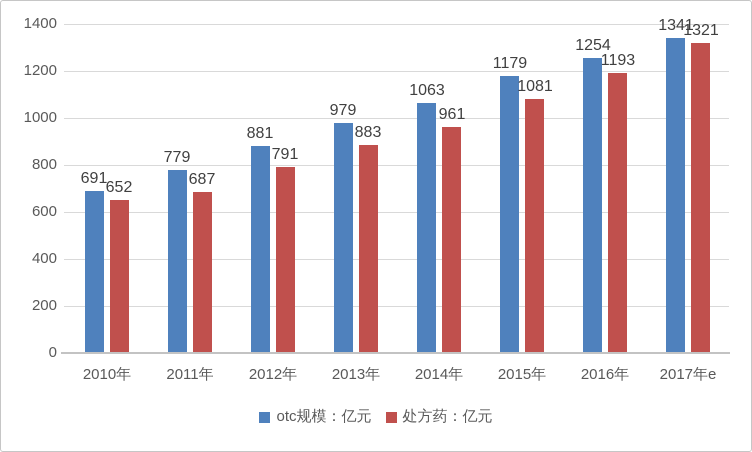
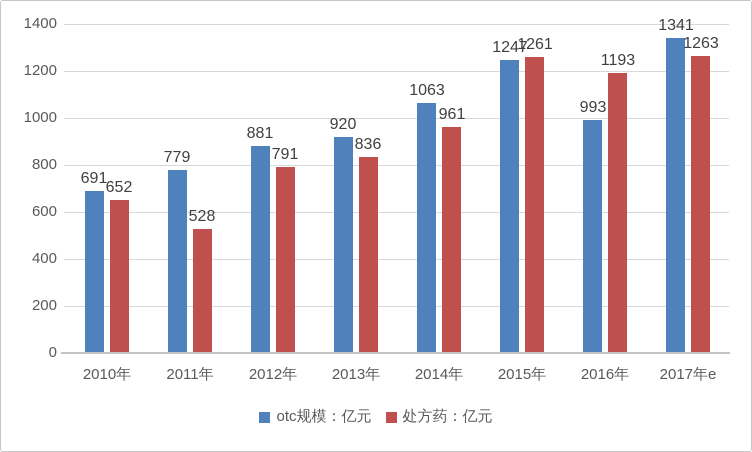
处方药：亿元/2011年: 687 -> 528
otc规模：亿元/2013年: 979 -> 920
处方药：亿元/2013年: 883 -> 836
otc规模：亿元/2015年: 1179 -> 1247
处方药：亿元/2015年: 1081 -> 1261
otc规模：亿元/2016年: 1254 -> 993
处方药：亿元/2017年e: 1321 -> 1263
